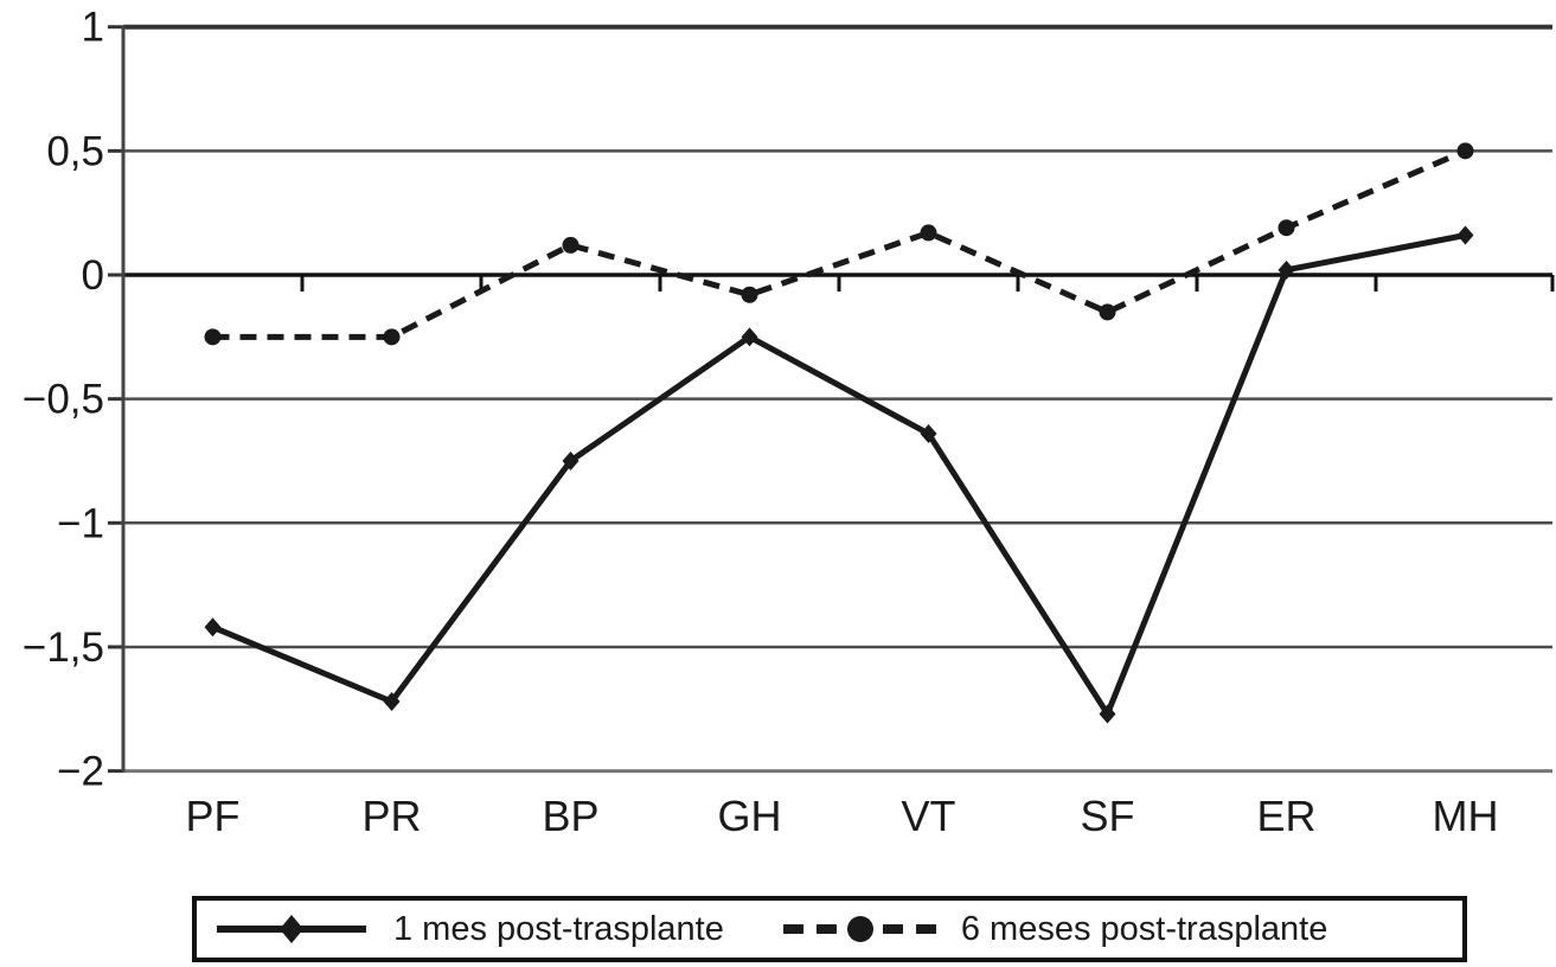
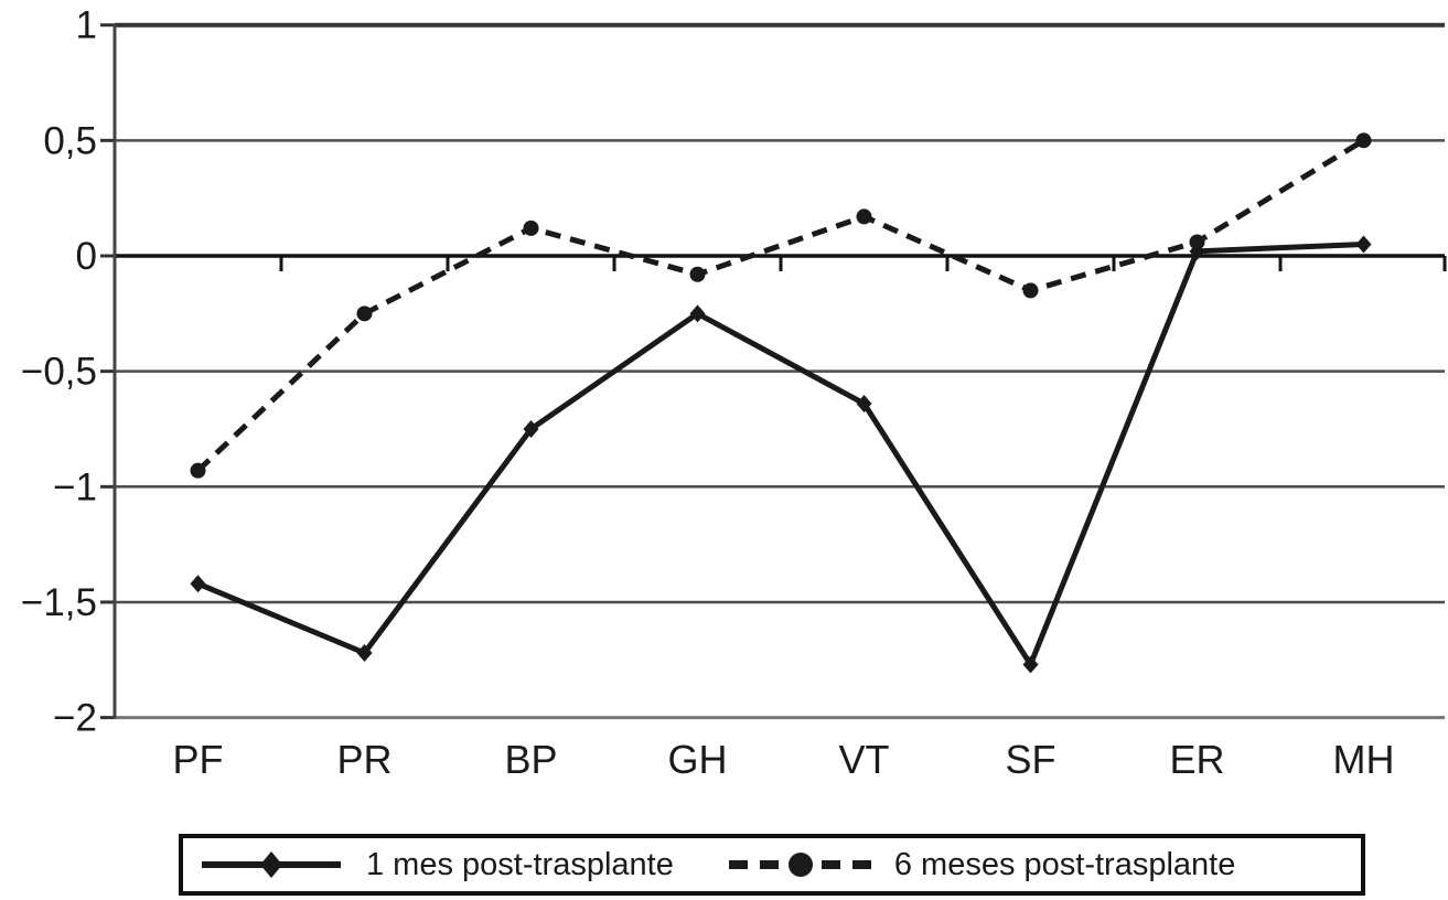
6 meses post-trasplante/PF: -0.25 -> -0.93
6 meses post-trasplante/ER: 0.19 -> 0.06
1 mes post-trasplante/MH: 0.16 -> 0.05
